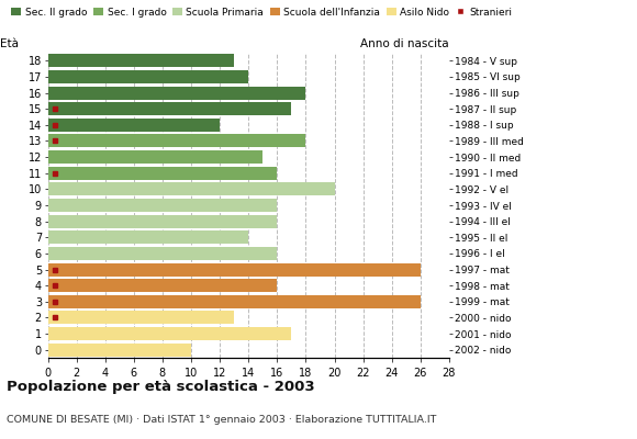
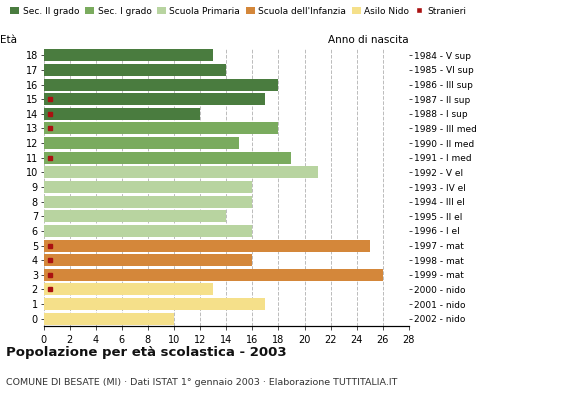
11: 16 -> 19
10: 20 -> 21
5: 26 -> 25
